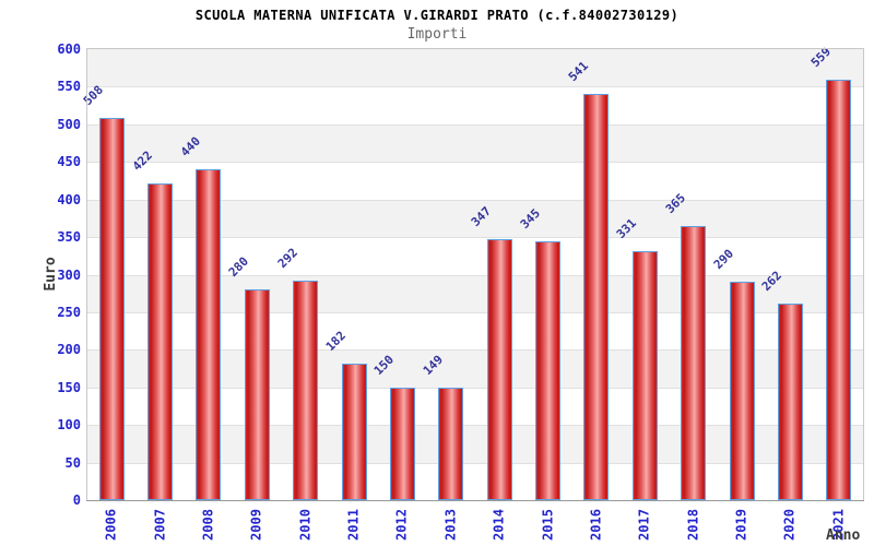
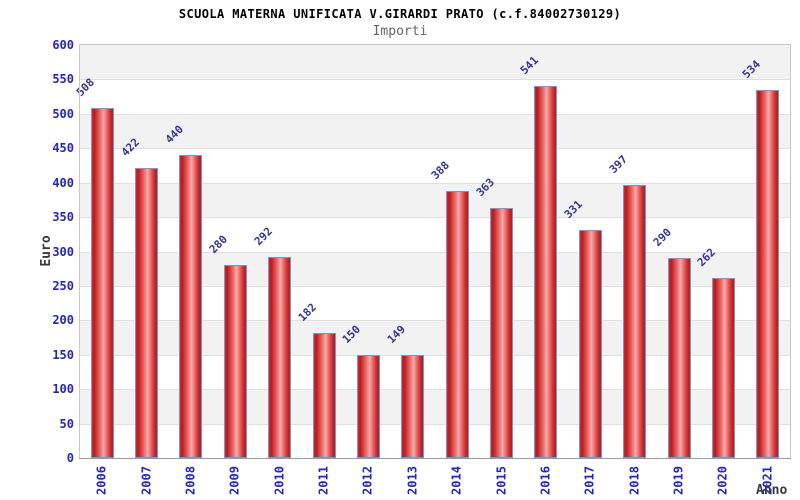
2014: 347 -> 388
2015: 345 -> 363
2018: 365 -> 397
2021: 559 -> 534
